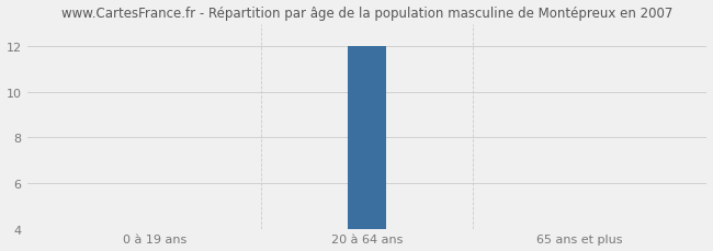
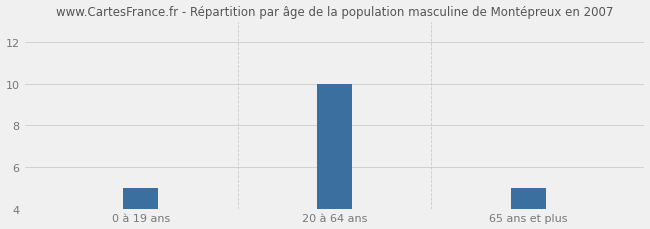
0 à 19 ans: 4 -> 5
20 à 64 ans: 12 -> 10
65 ans et plus: 4 -> 5
